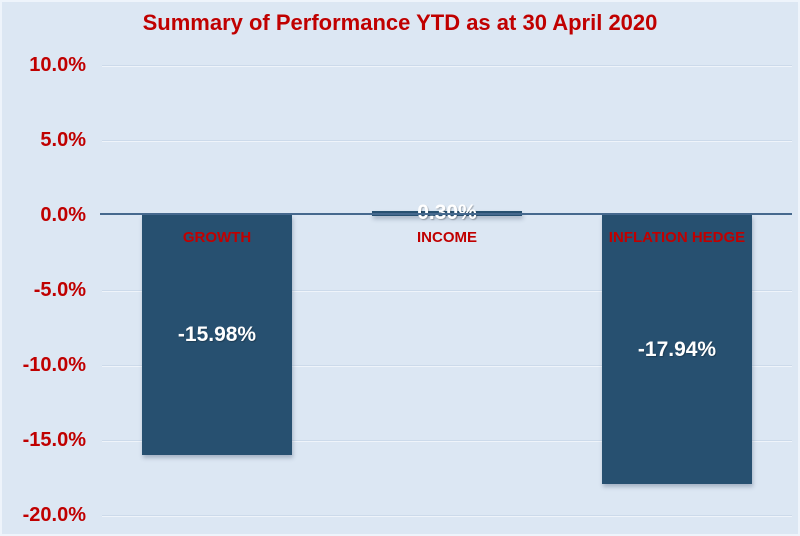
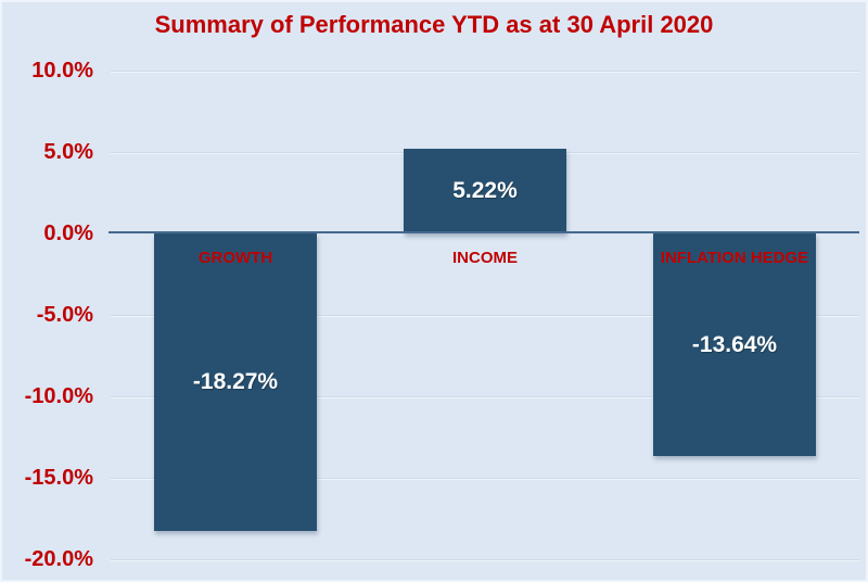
GROWTH: -15.98% -> -18.27%
INCOME: 0.30% -> 5.22%
INFLATION HEDGE: -17.94% -> -13.64%
